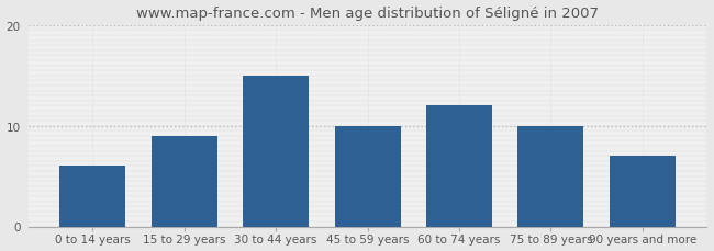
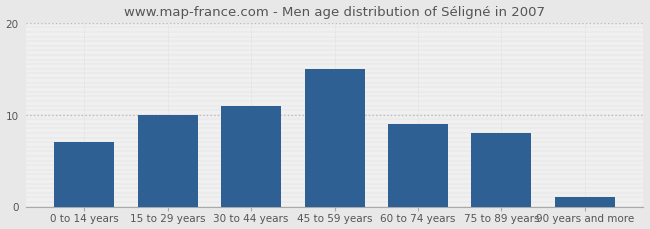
0 to 14 years: 6 -> 7
15 to 29 years: 9 -> 10
30 to 44 years: 15 -> 11
45 to 59 years: 10 -> 15
60 to 74 years: 12 -> 9
75 to 89 years: 10 -> 8
90 years and more: 7 -> 1
